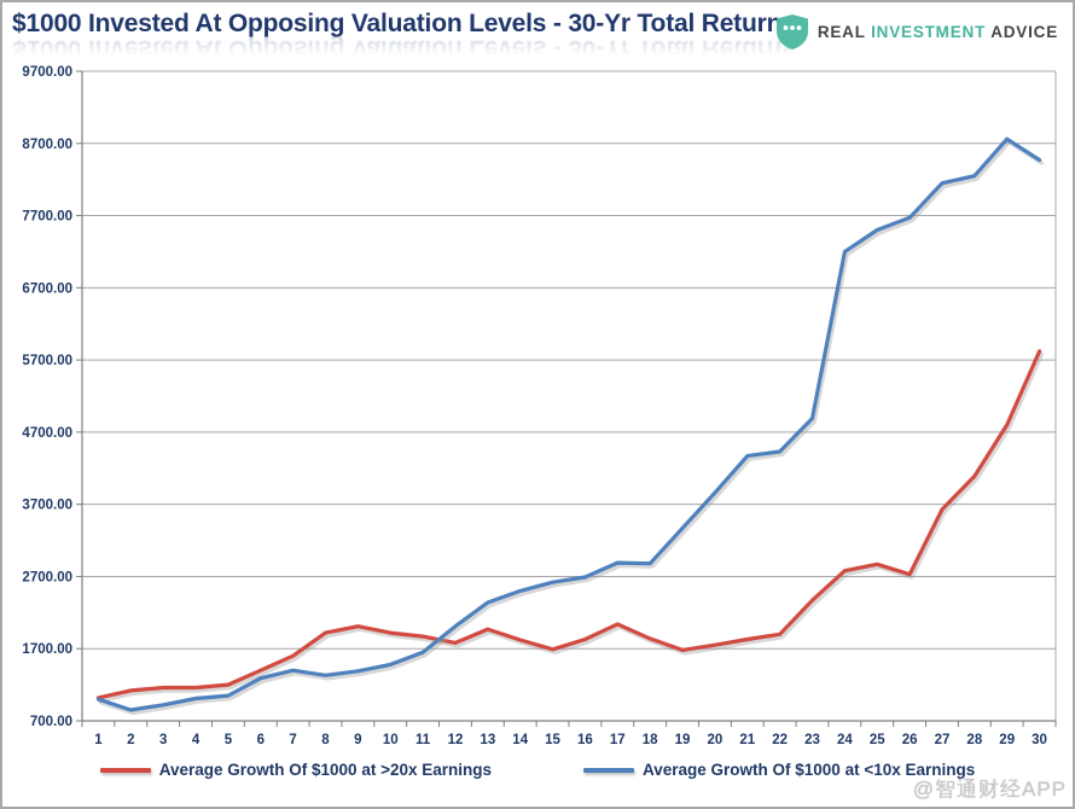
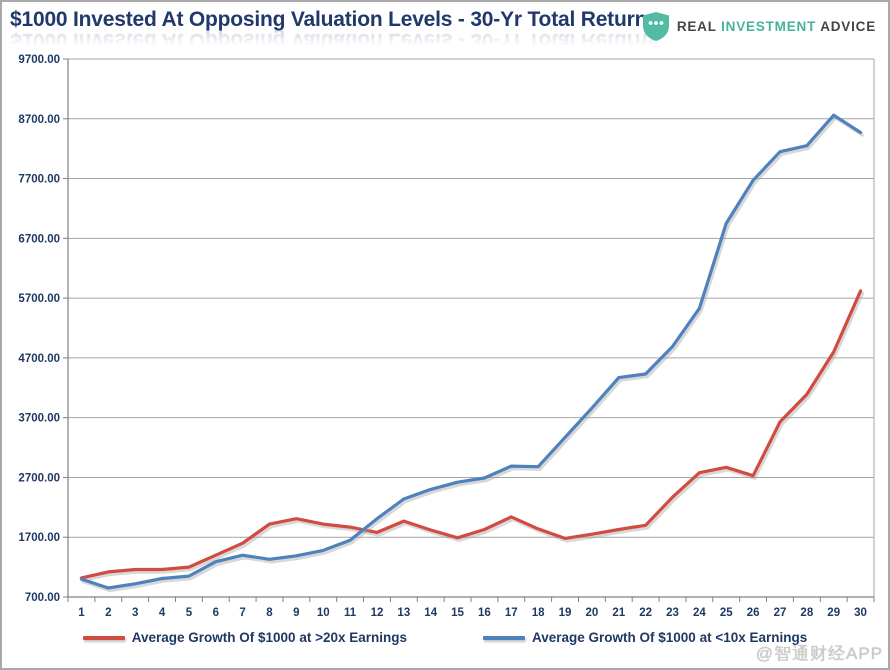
Average Growth Of $1000 at <10x Earnings/24: 7200 -> 5500
Average Growth Of $1000 at <10x Earnings/25: 7500 -> 7000
